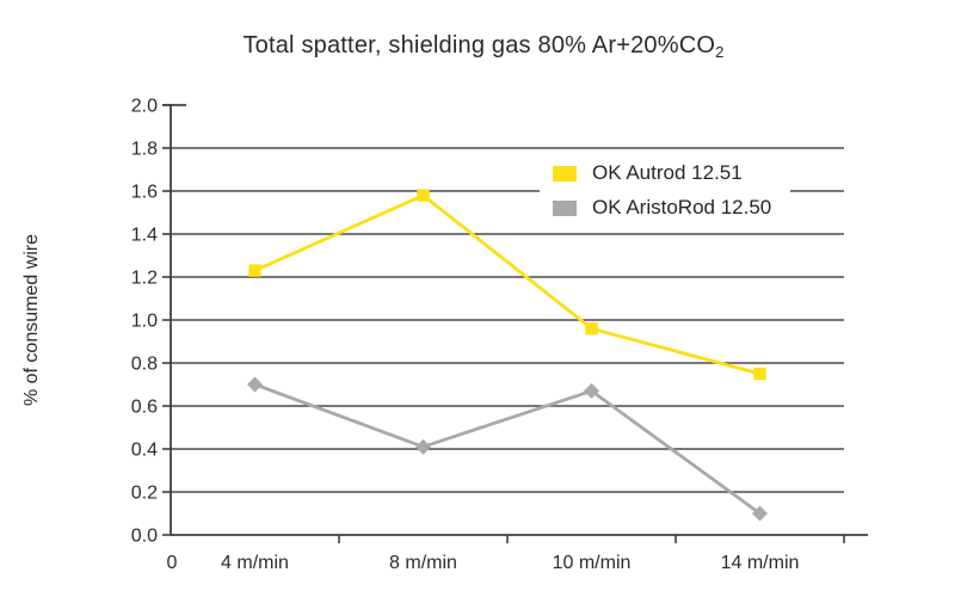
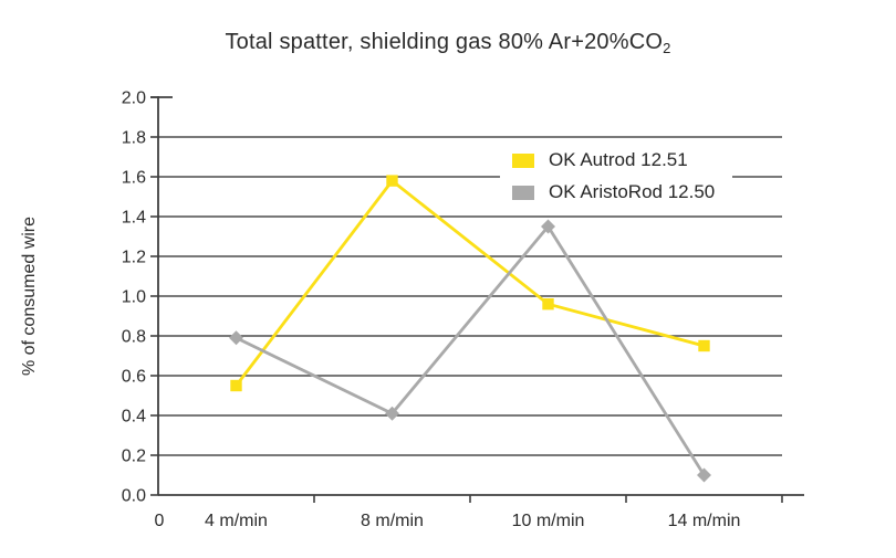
OK Autrod 12.51/4 m/min: 1.23 -> 0.55
OK AristoRod 12.50/4 m/min: 0.70 -> 0.79
OK AristoRod 12.50/10 m/min: 0.67 -> 1.35
